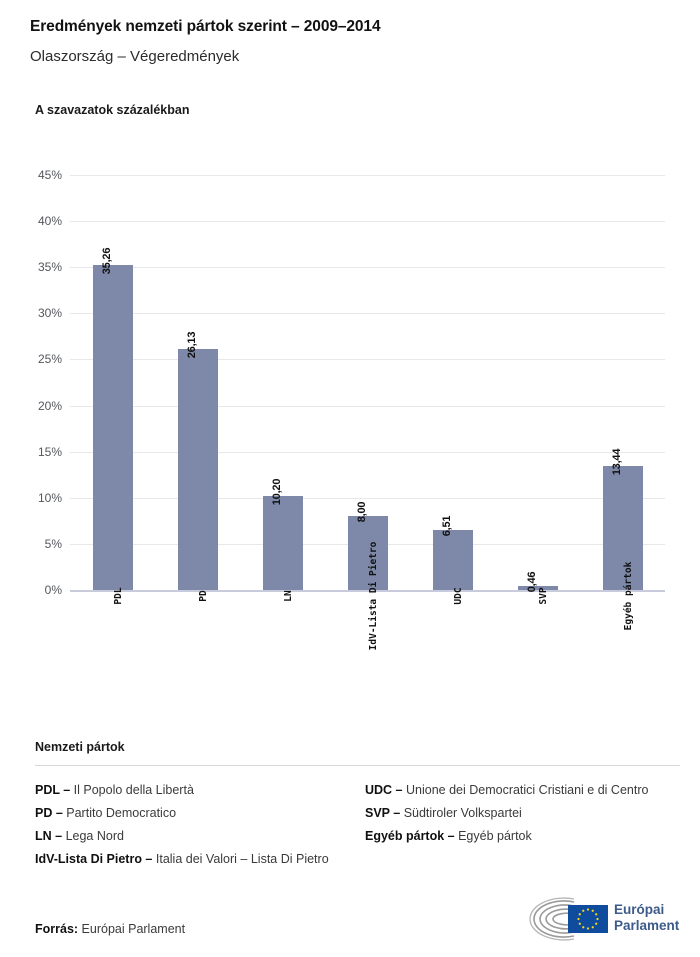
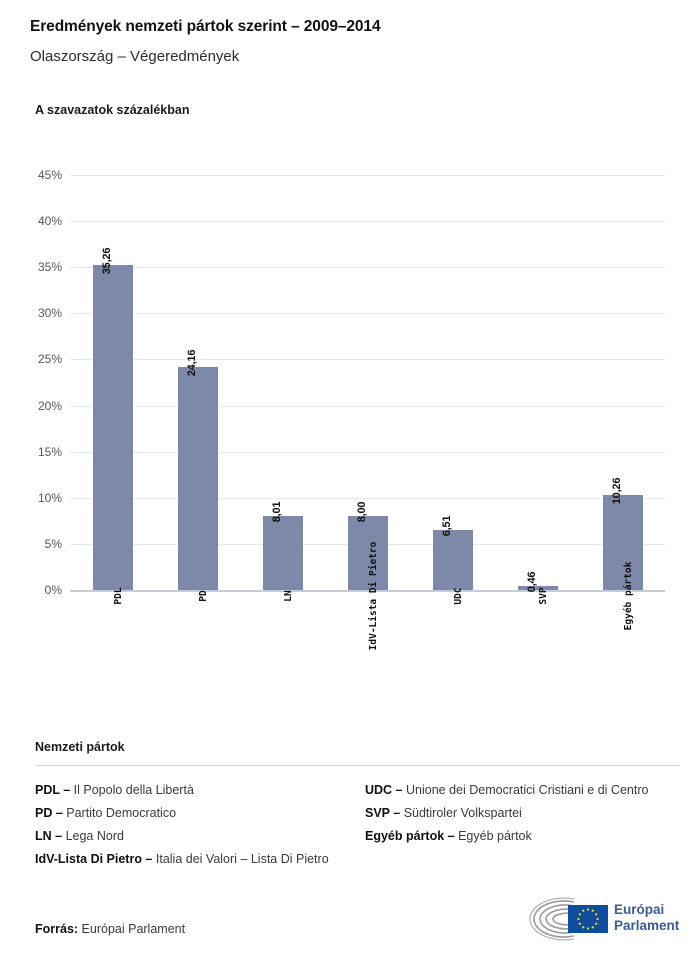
PD: 26,13 -> 24,16
LN: 10,20 -> 8,01
Egyéb pártok: 13,44 -> 10,26
